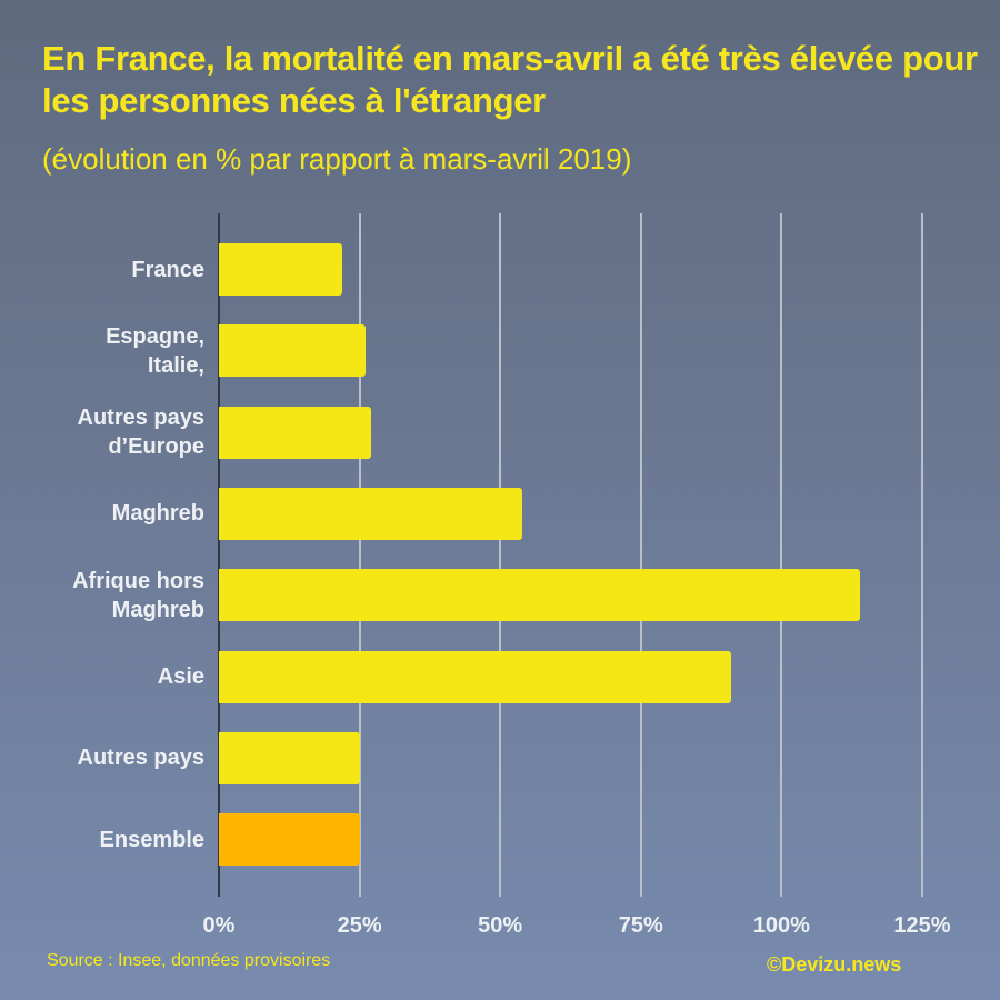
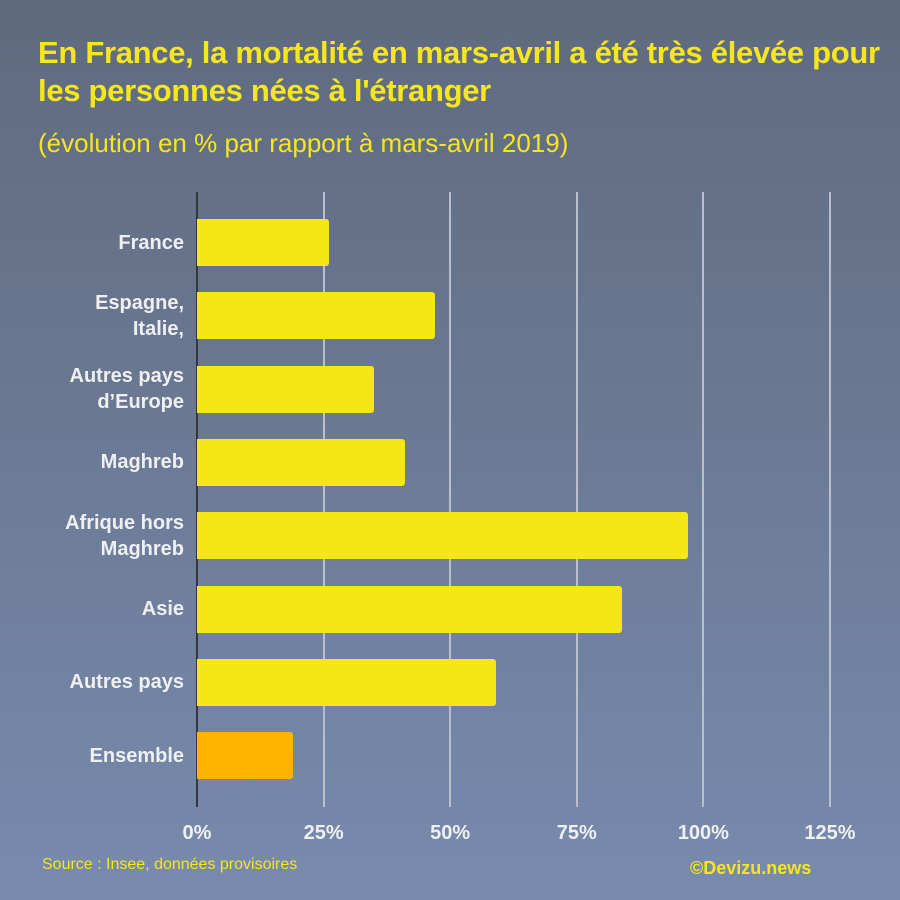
France: 22% -> 26%
Espagne, Italie,: 26% -> 47%
Autres pays d’Europe: 27% -> 35%
Maghreb: 54% -> 41%
Afrique hors Maghreb: 114% -> 97%
Asie: 91% -> 84%
Autres pays: 25% -> 59%
Ensemble: 25% -> 19%
